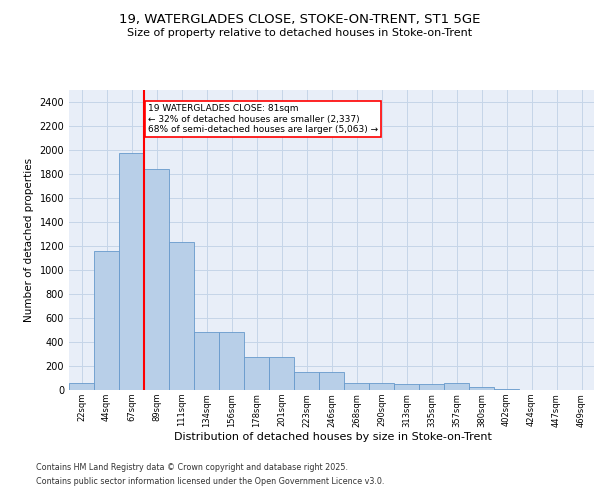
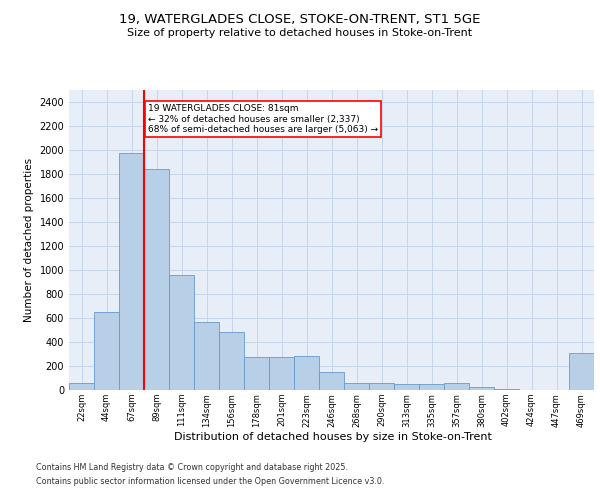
44sqm: 1160 -> 650
111sqm: 1230 -> 960
134sqm: 480 -> 570
223sqm: 150 -> 280
469sqm: 0 -> 310
